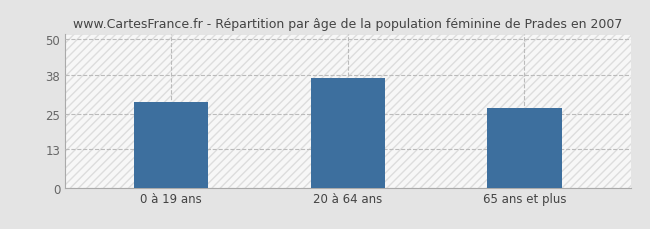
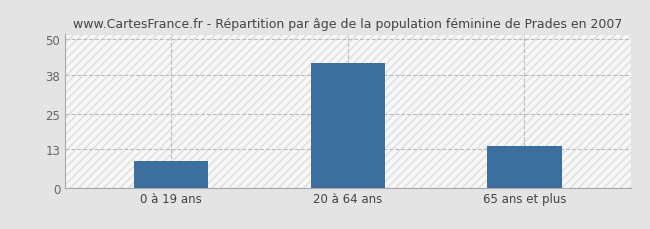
0 à 19 ans: 29 -> 9
20 à 64 ans: 37 -> 42
65 ans et plus: 27 -> 14
